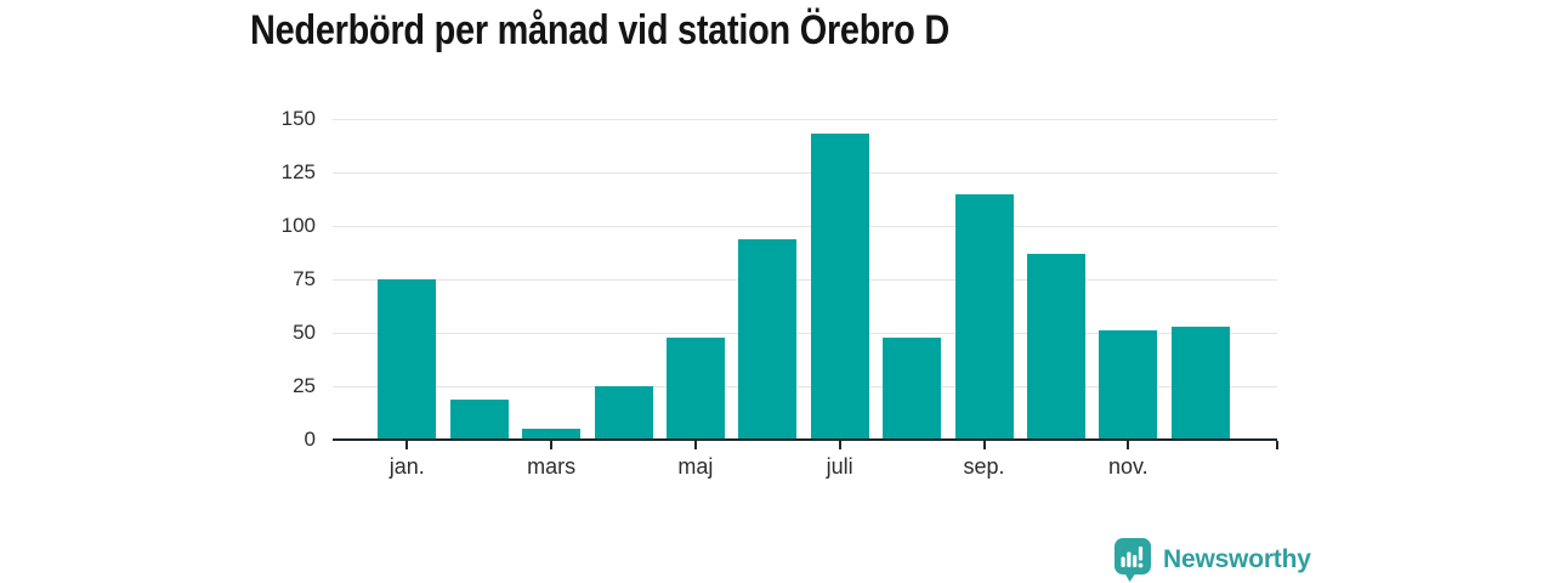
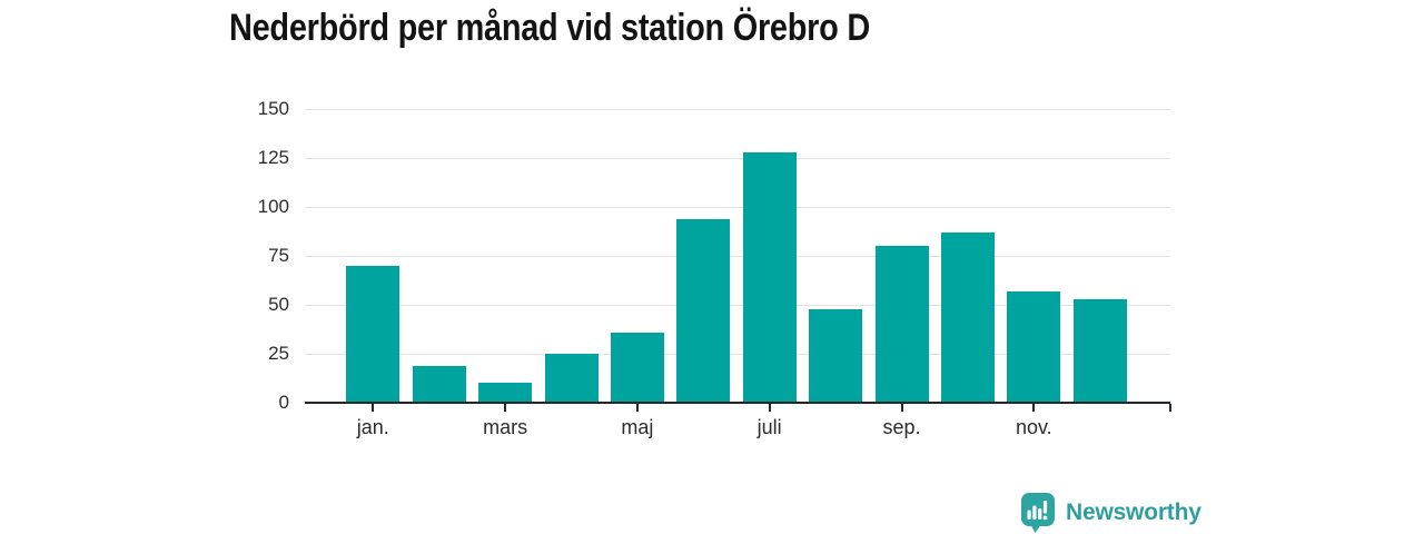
jan.: 75 -> 70
mars: 5 -> 10
maj: 48 -> 36
juli: 143 -> 128
sep.: 115 -> 80
nov.: 51 -> 57
